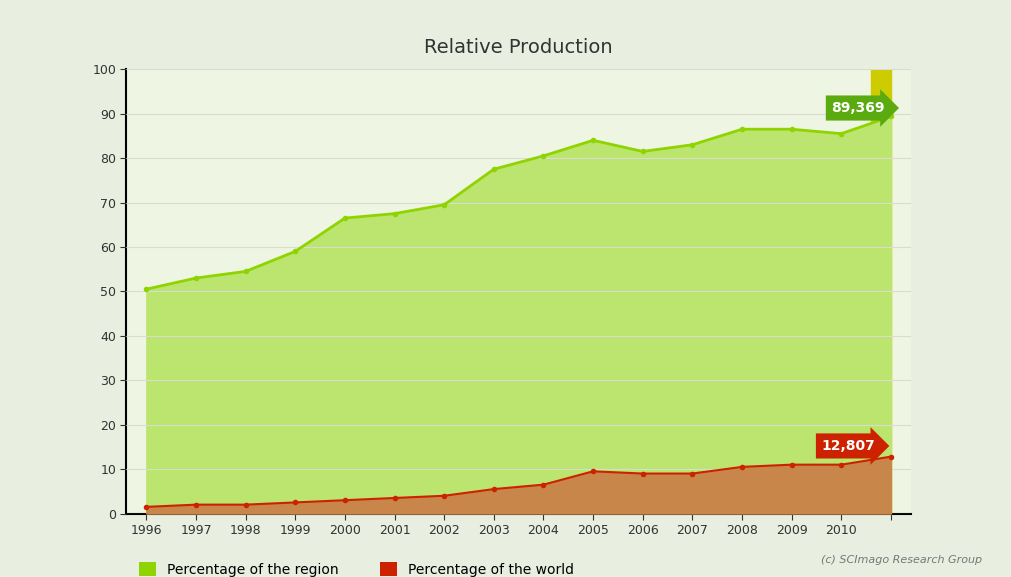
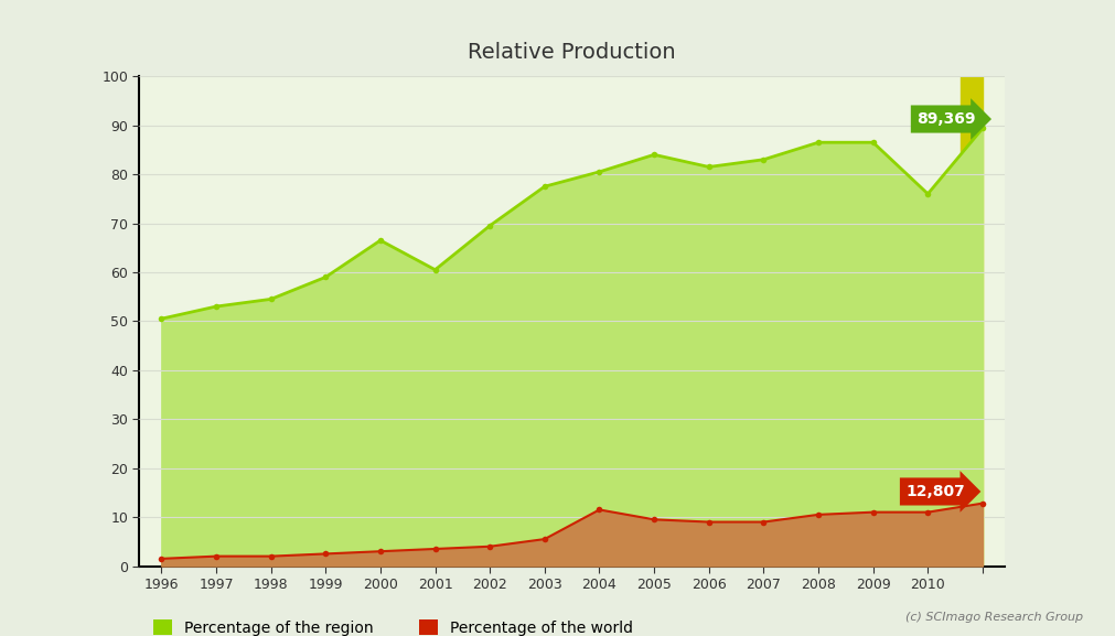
Percentage of the region/2001: 67.5 -> 60.5
Percentage of the world/2004: 6.5 -> 11.5
Percentage of the region/2010: 85.5 -> 76.0
